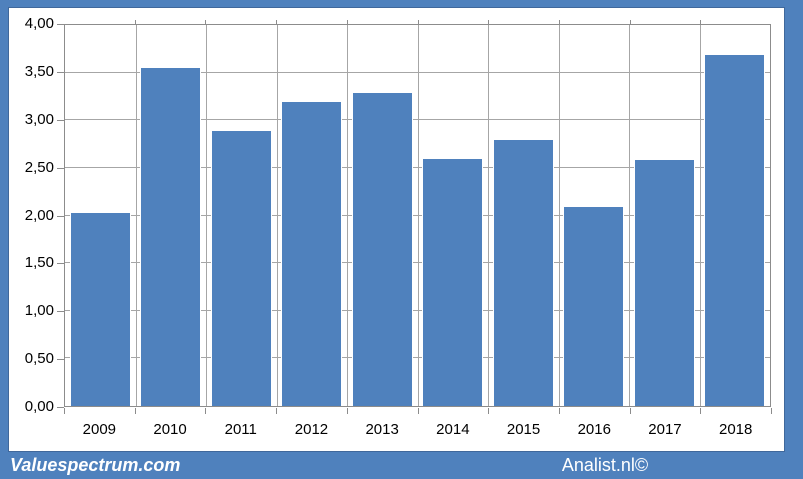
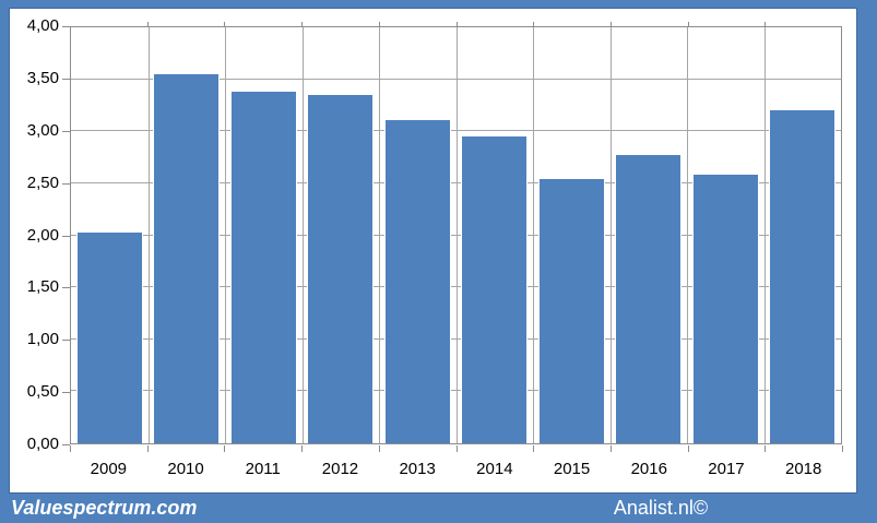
2011: 2,9 -> 3,4
2012: 3,2 -> 3,4
2013: 3,3 -> 3,1
2014: 2,6 -> 3,0
2015: 2,8 -> 2,5
2016: 2,1 -> 2,8
2018: 3,7 -> 3,2
